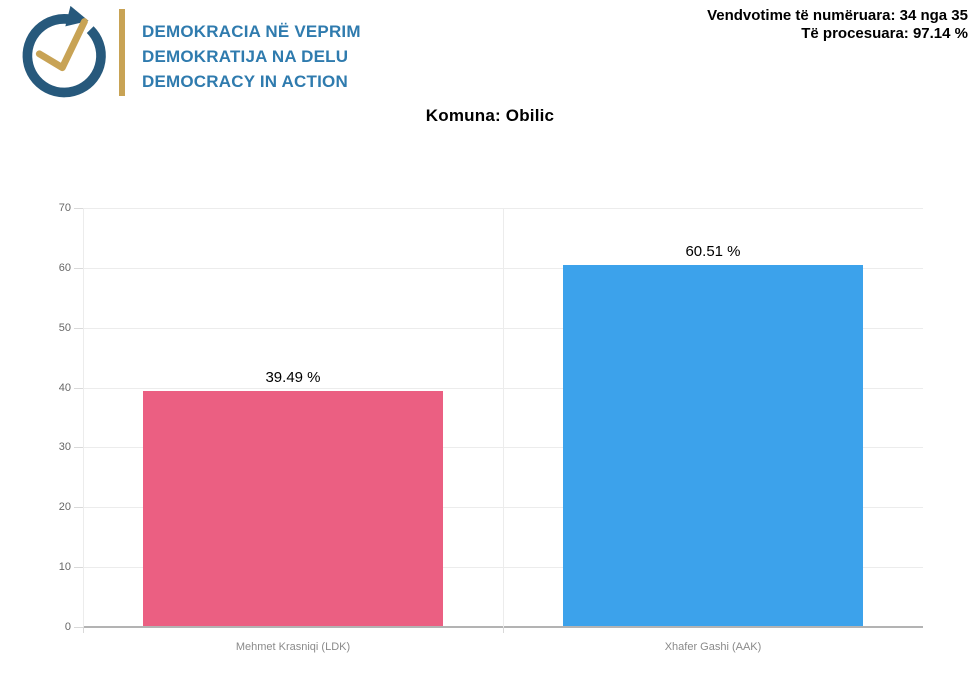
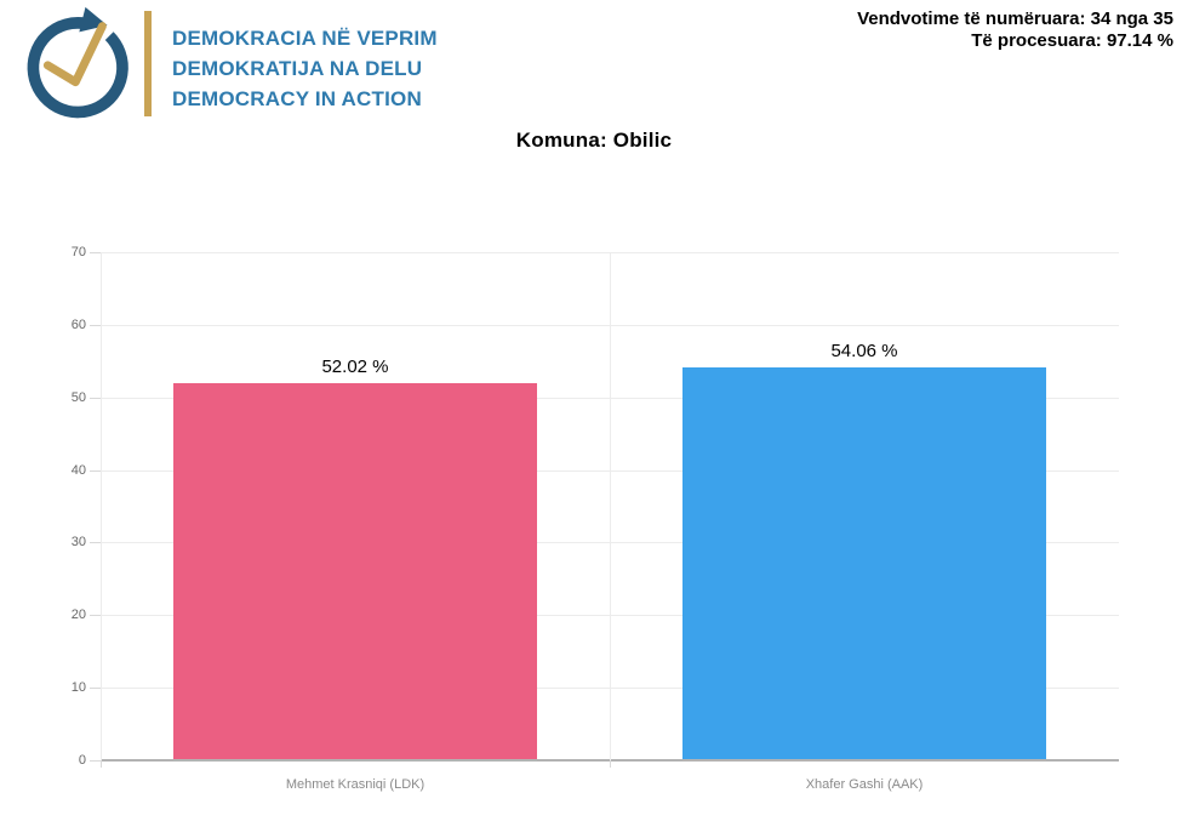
Mehmet Krasniqi (LDK): 39.49 -> 52.02
Xhafer Gashi (AAK): 60.51 -> 54.06
